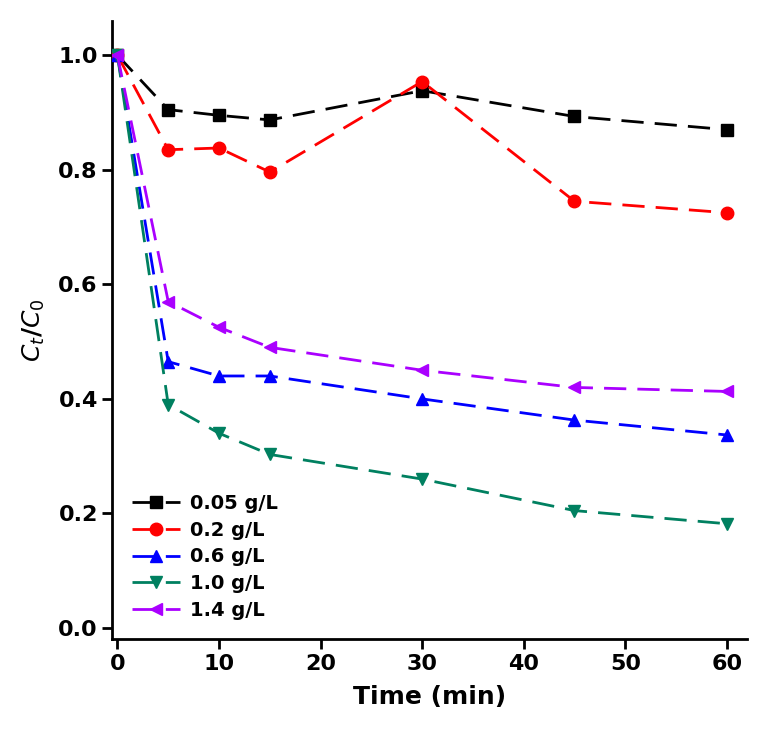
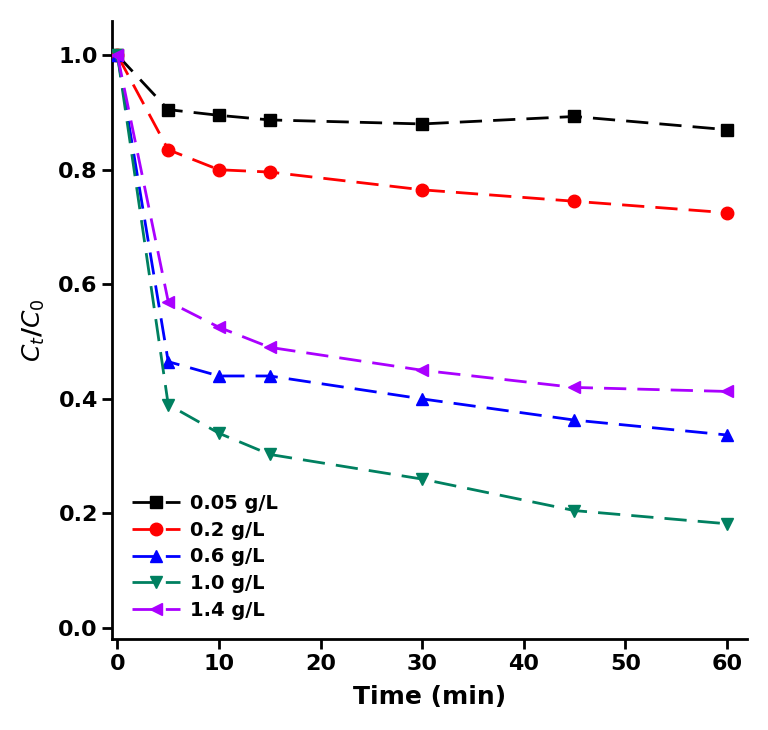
0.2 g/L/10: 0.838 -> 0.800
0.05 g/L/30: 0.938 -> 0.880
0.2 g/L/30: 0.954 -> 0.765
